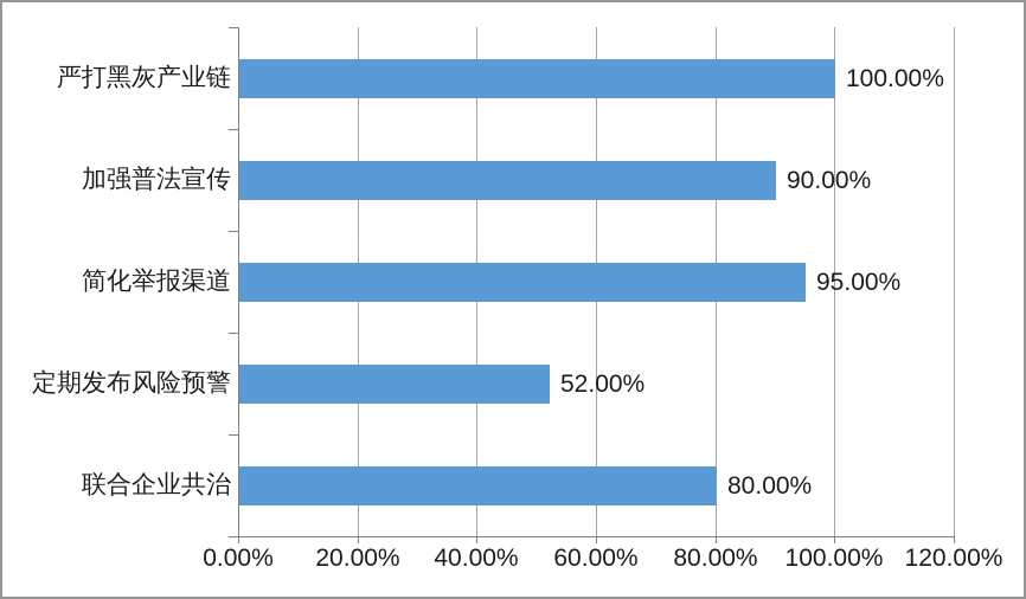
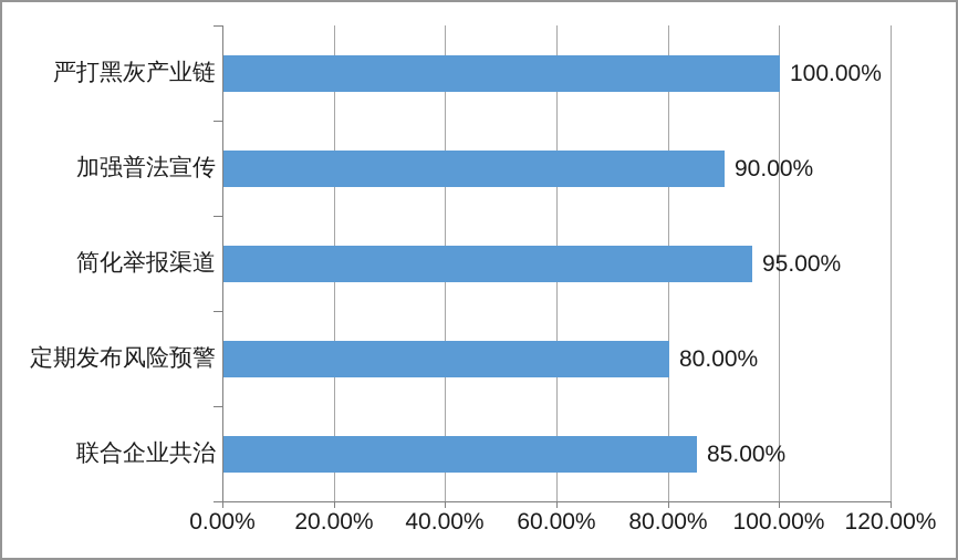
定期发布风险预警: 52.00% -> 80.00%
联合企业共治: 80.00% -> 85.00%
